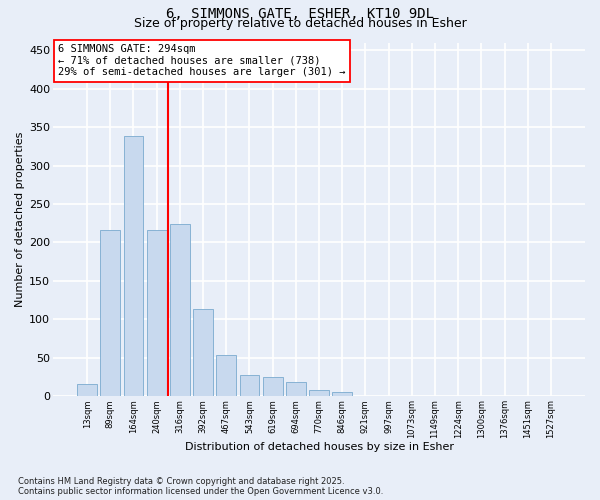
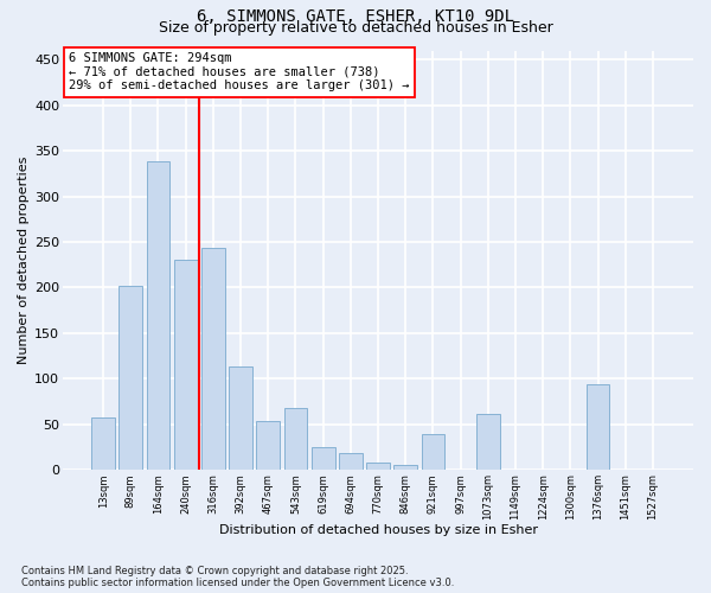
13sqm: 16 -> 58
89sqm: 216 -> 202
240sqm: 216 -> 230
316sqm: 224 -> 244
543sqm: 28 -> 68
921sqm: 1 -> 40
1073sqm: 1 -> 62
1376sqm: 1 -> 94
